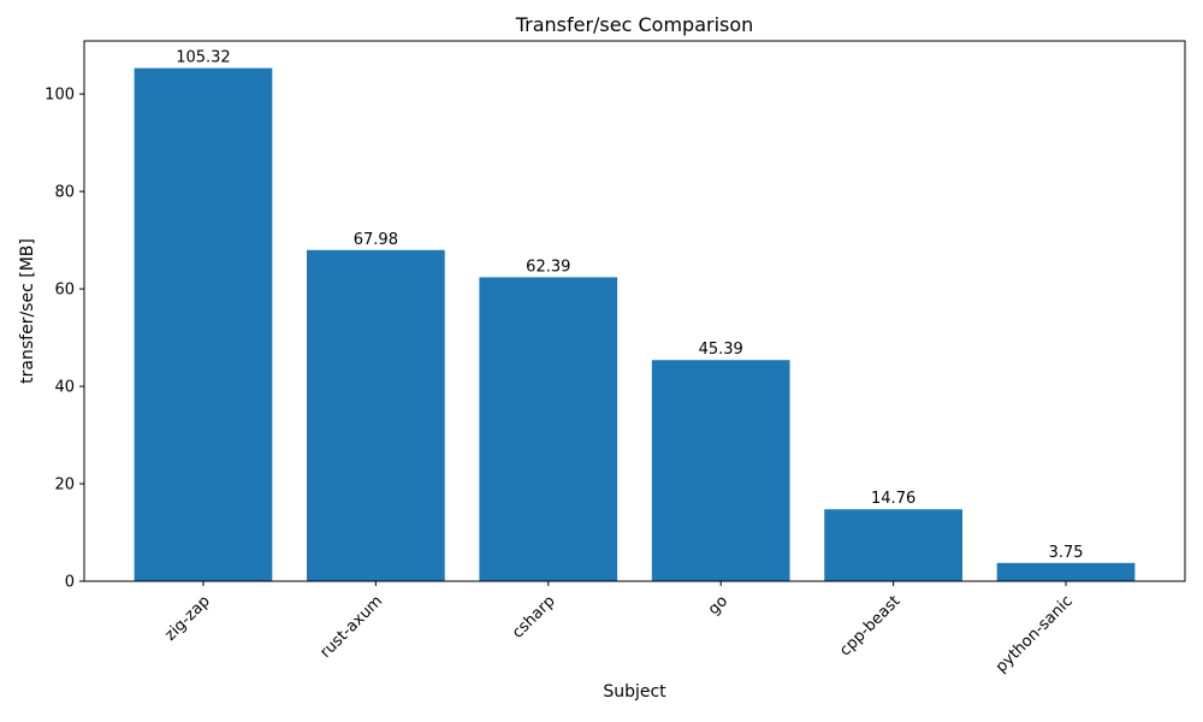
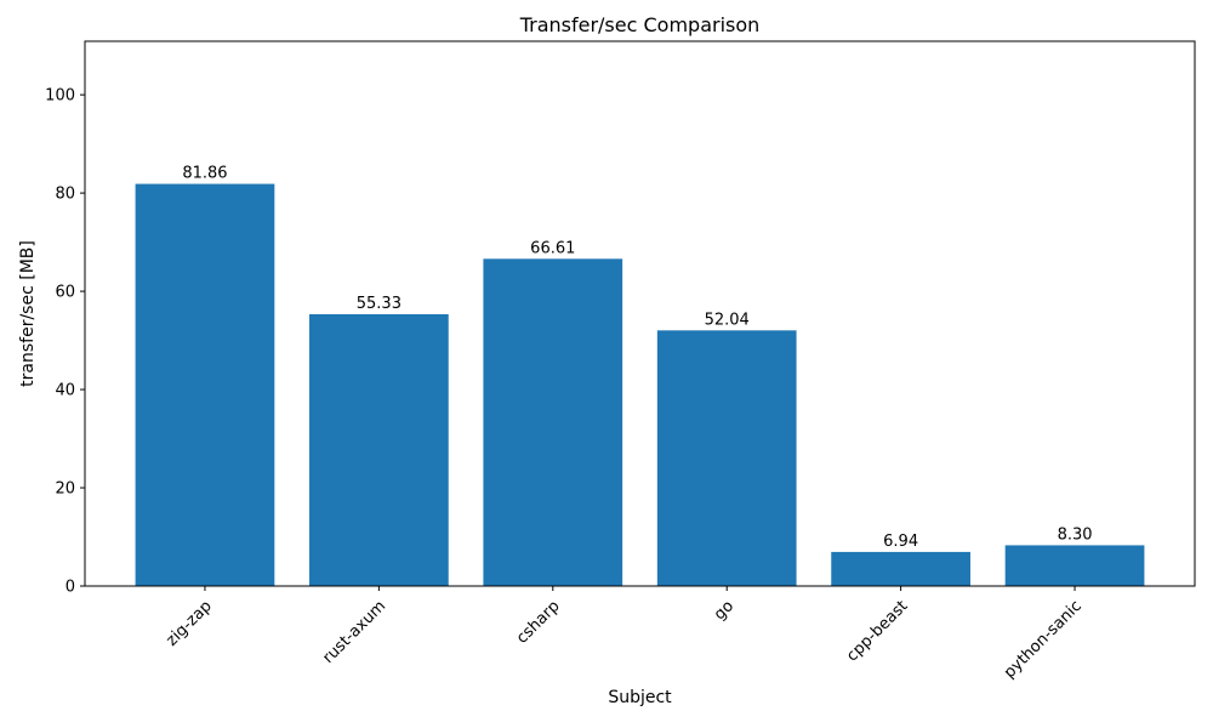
zig-zap: 105.32 -> 81.86
rust-axum: 67.98 -> 55.33
csharp: 62.39 -> 66.61
go: 45.39 -> 52.04
cpp-beast: 14.76 -> 6.94
python-sanic: 3.75 -> 8.30
